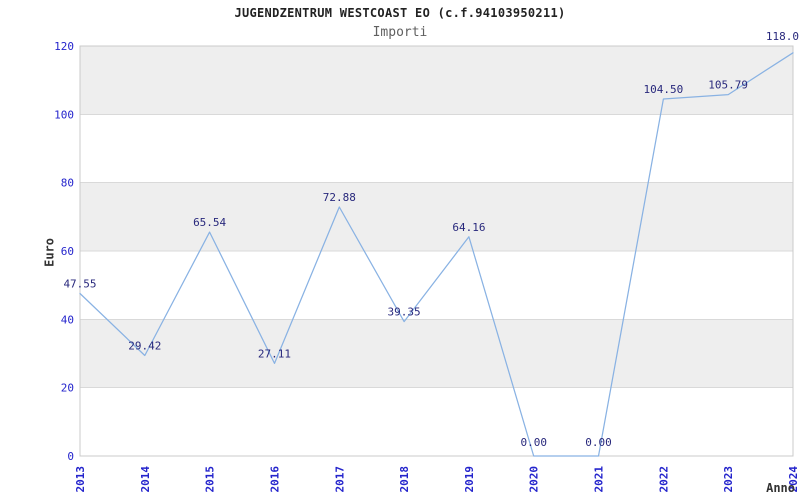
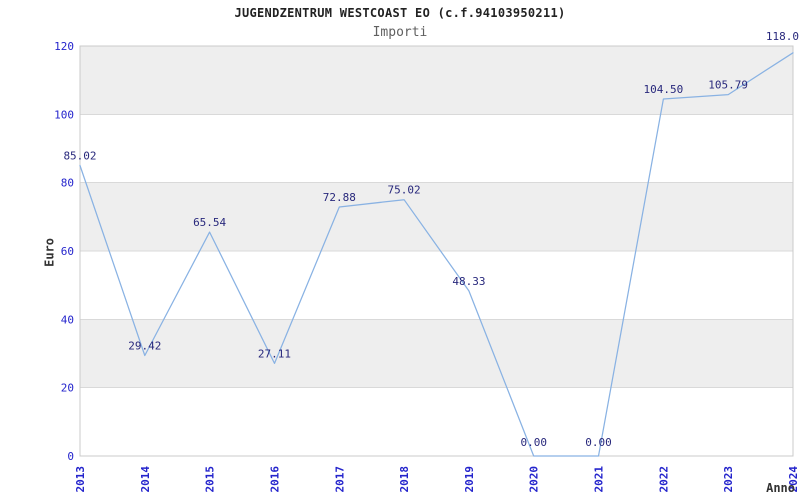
2013: 47.55 -> 85.02
2018: 39.35 -> 75.02
2019: 64.16 -> 48.33
